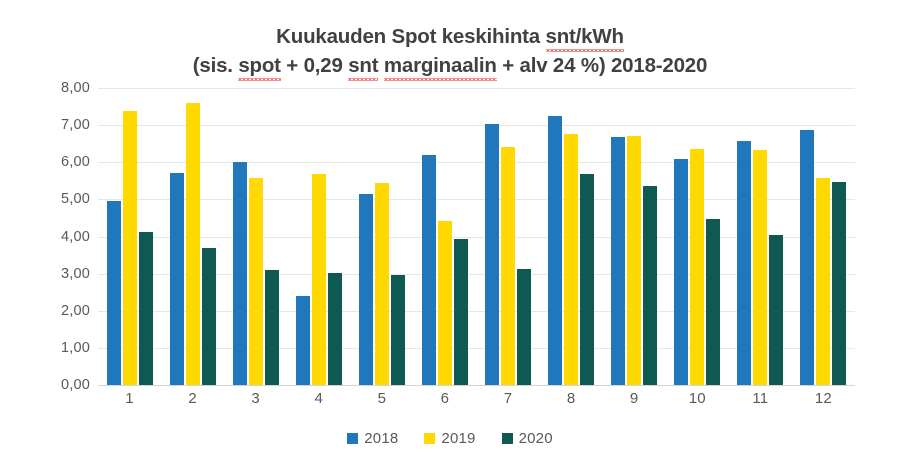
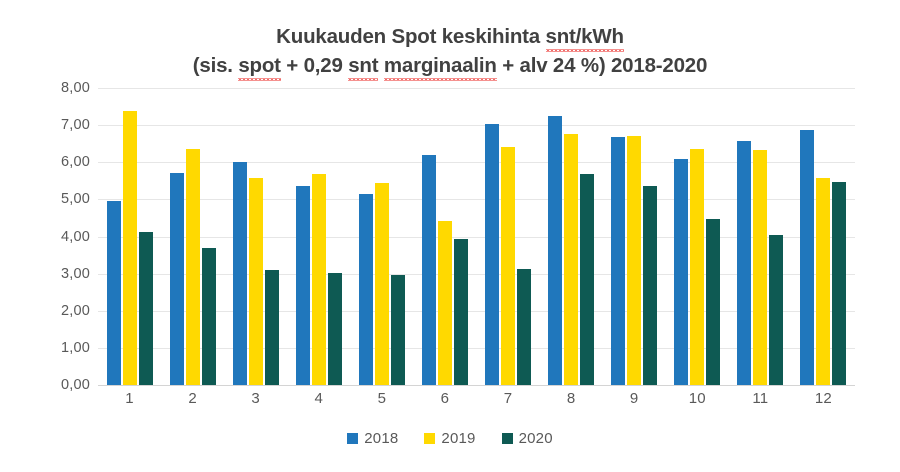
2019/2: 7,6 -> 6,4
2018/4: 2,4 -> 5,4
